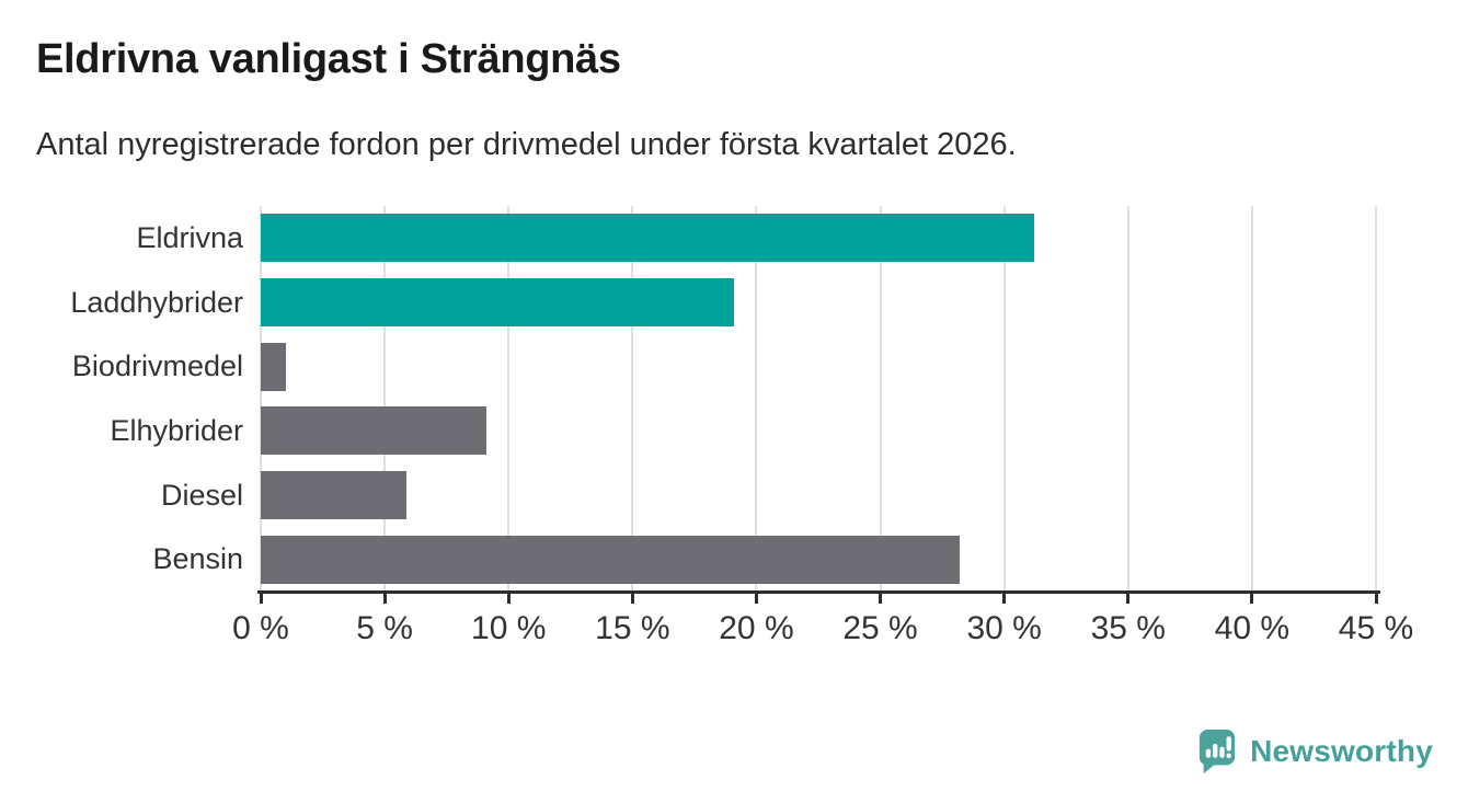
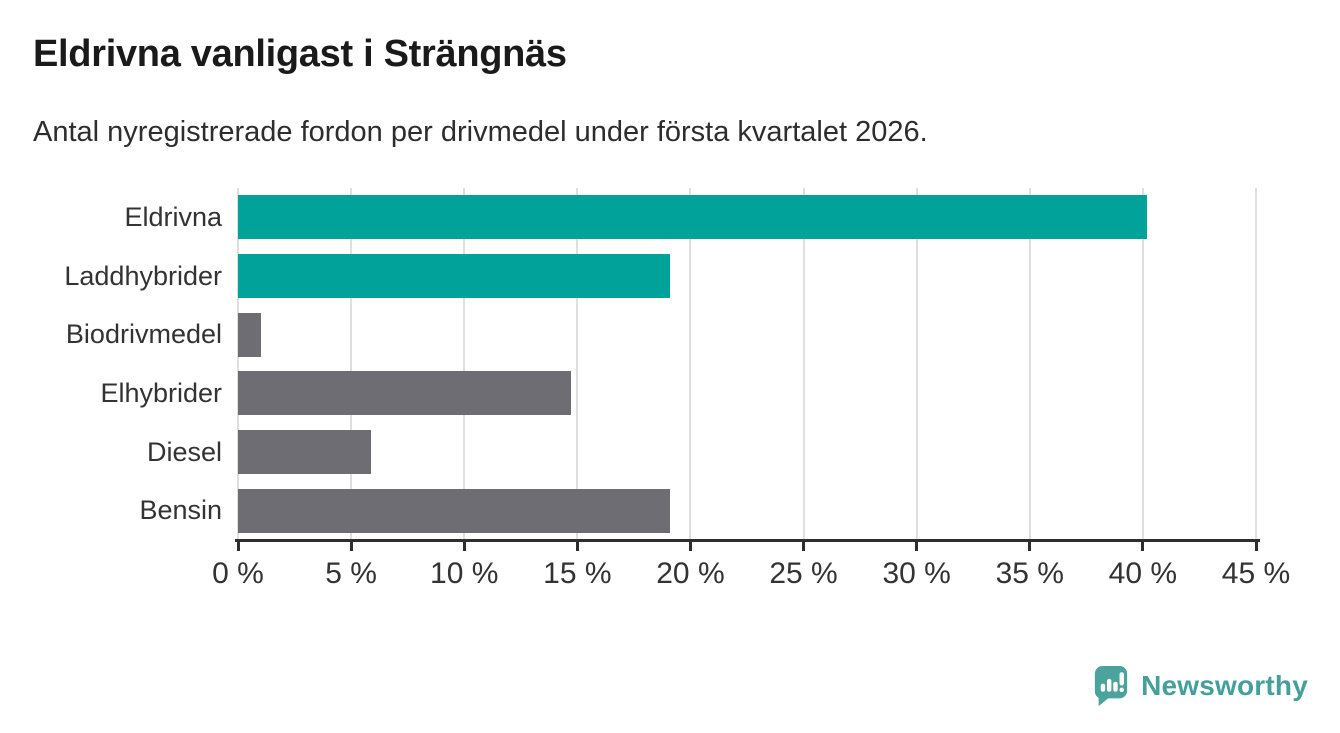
Eldrivna: 31.2% -> 40.2%
Elhybrider: 9.1% -> 14.7%
Bensin: 28.2% -> 19.1%
